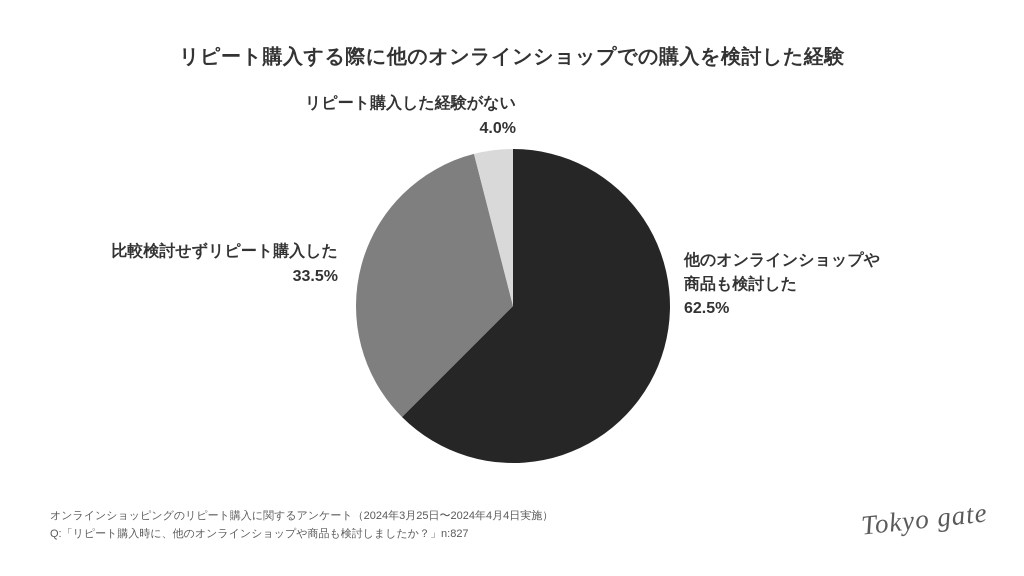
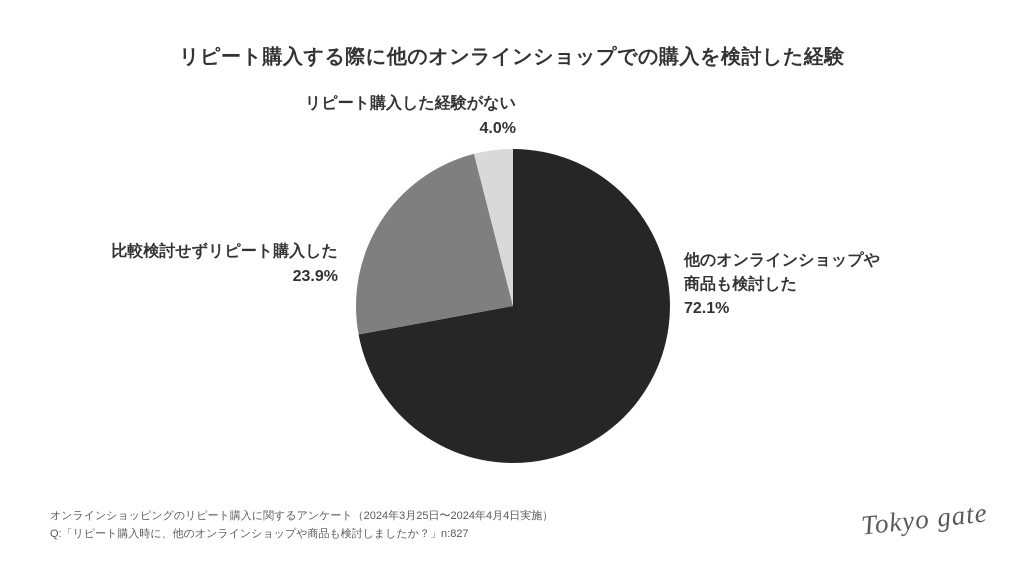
他のオンラインショップや商品も検討した: 62.5% -> 72.1%
比較検討せずリピート購入した: 33.5% -> 23.9%
